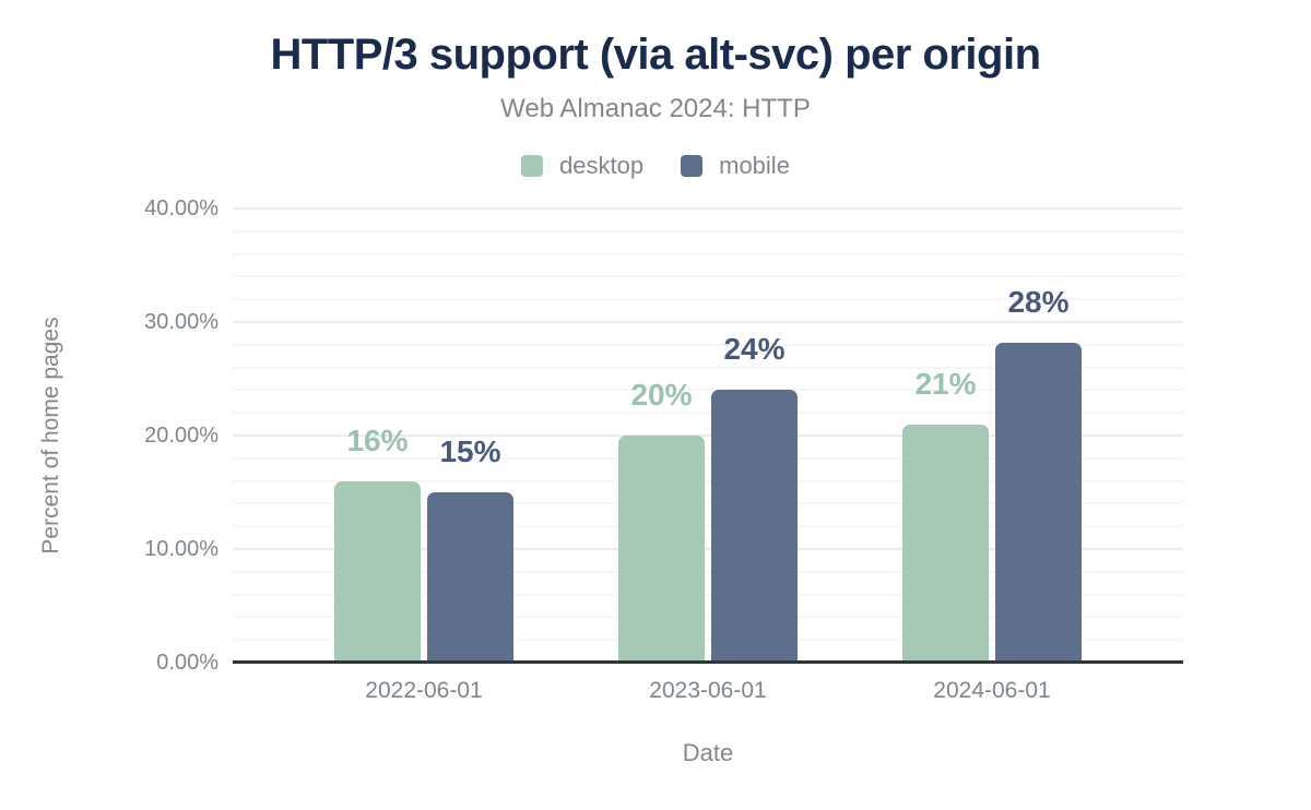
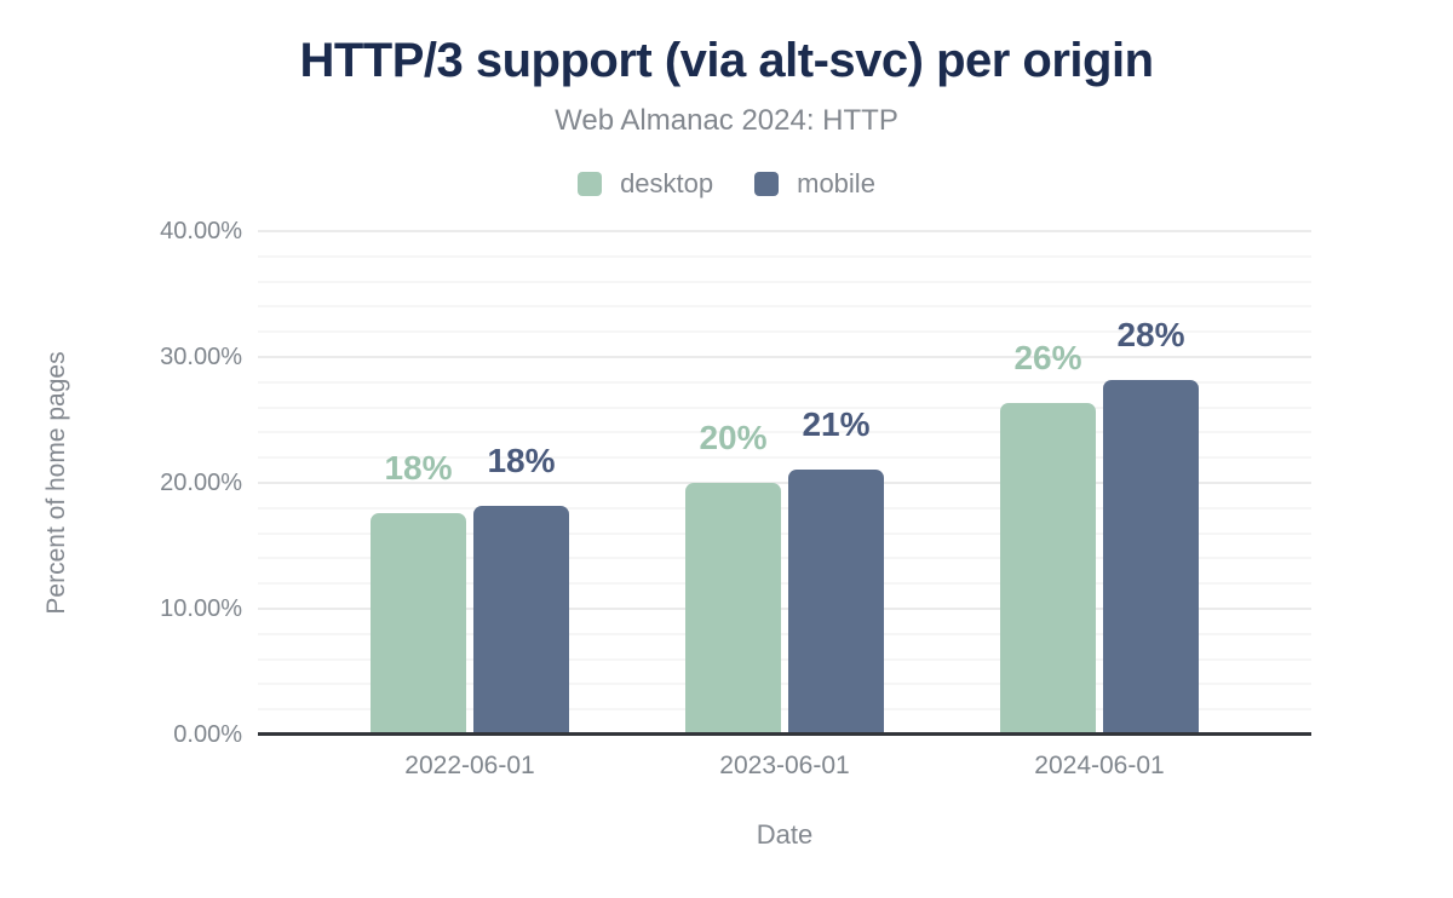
desktop/2022-06-01: 16% -> 18%
mobile/2022-06-01: 15% -> 18%
mobile/2023-06-01: 24% -> 21%
desktop/2024-06-01: 21% -> 26%
